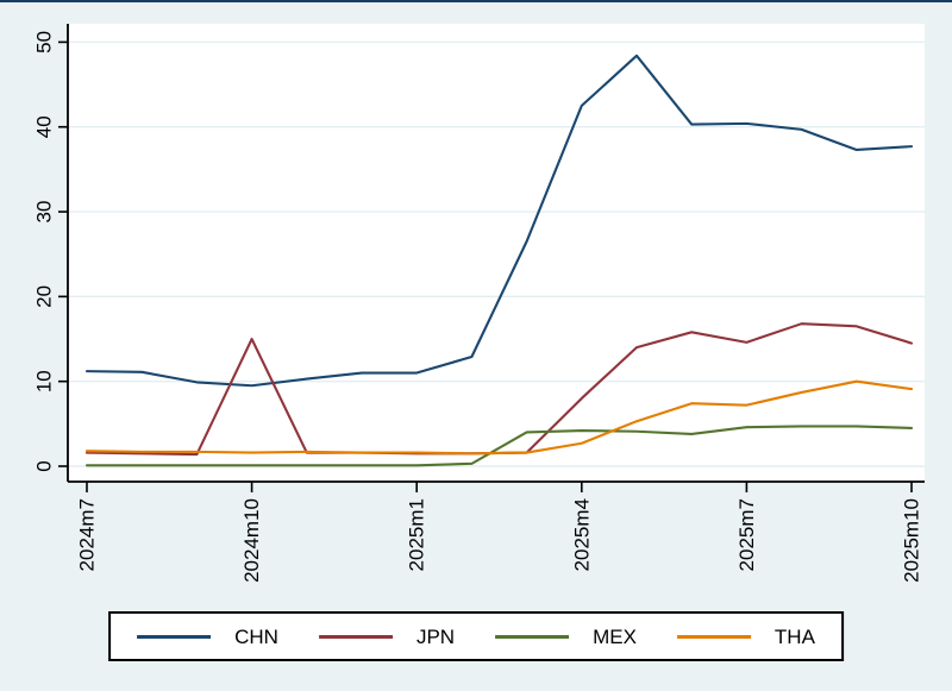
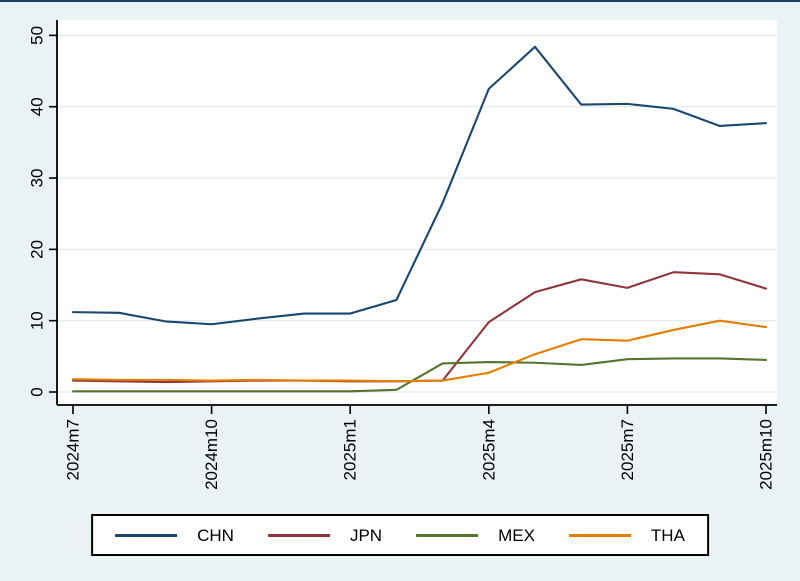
JPN/2024m10: 15 -> 2
JPN/2025m4: 8 -> 10
